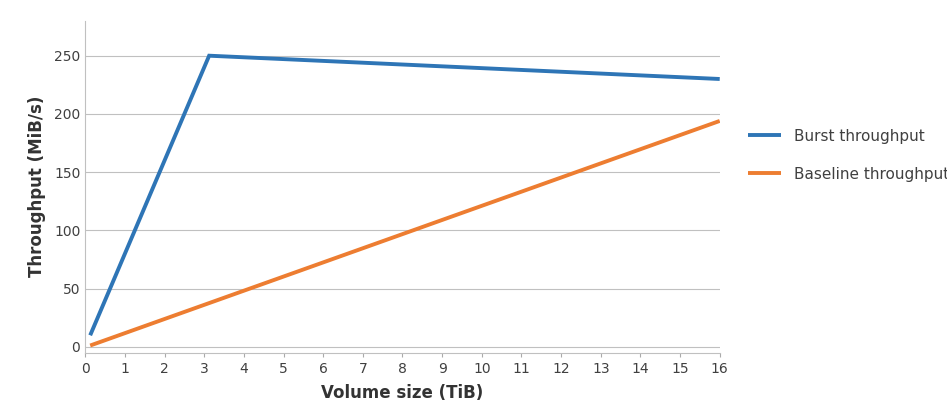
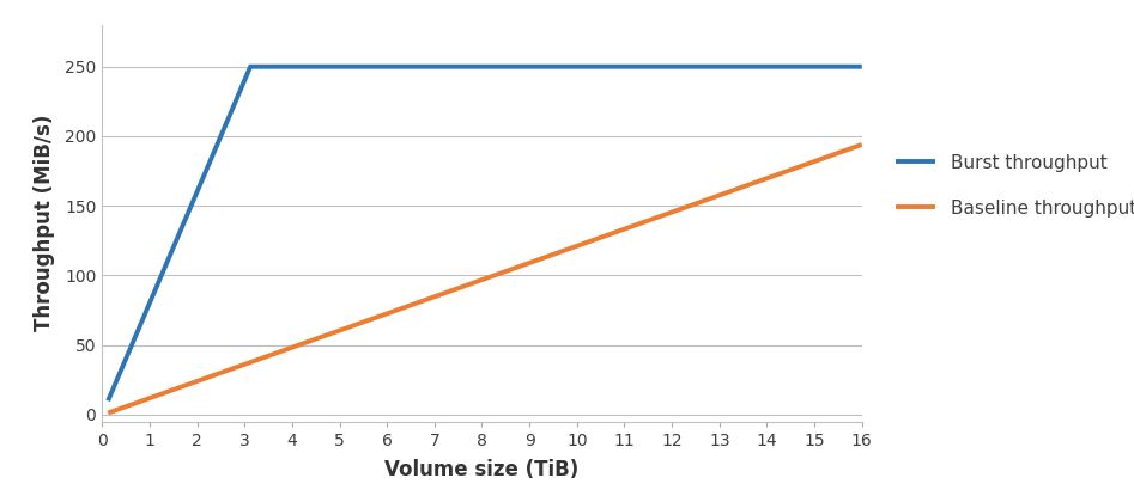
16: 230 -> 250
